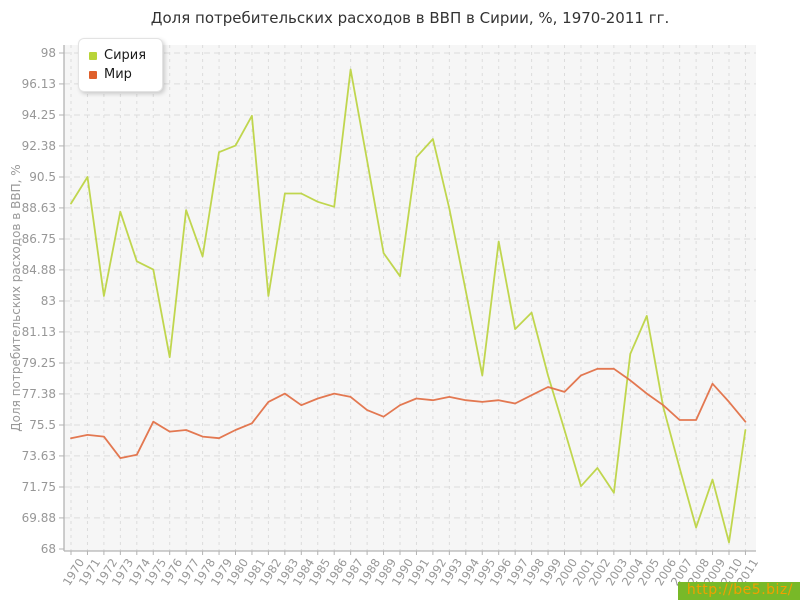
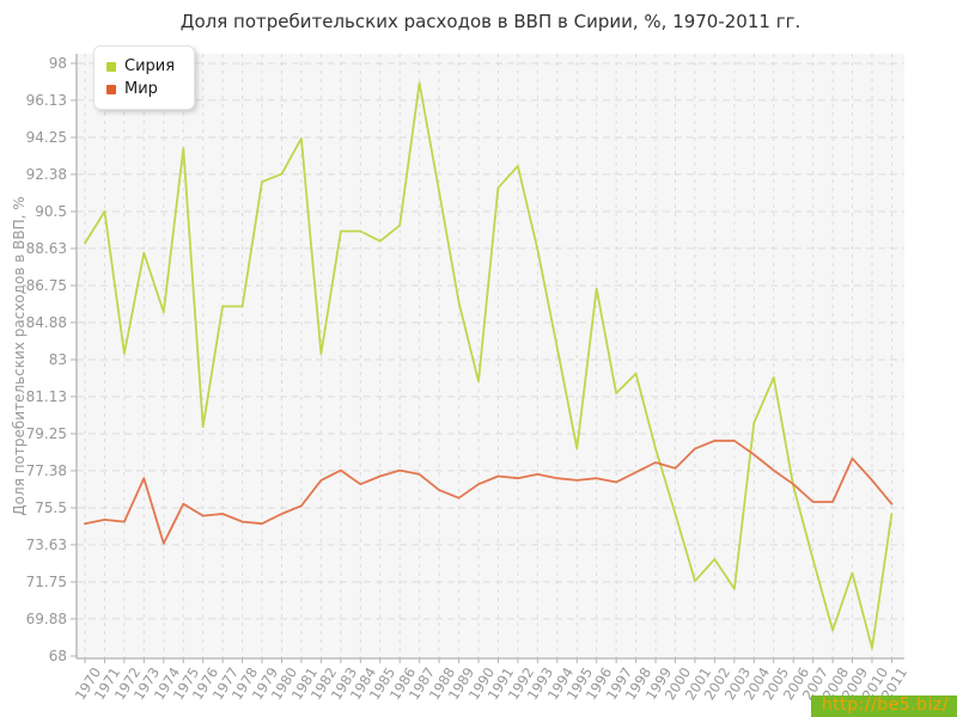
Мир/1973: 73.5 -> 77.0
Сирия/1975: 84.9 -> 93.7
Сирия/1977: 88.5 -> 85.7
Сирия/1986: 88.7 -> 89.8
Сирия/1990: 84.5 -> 81.9
